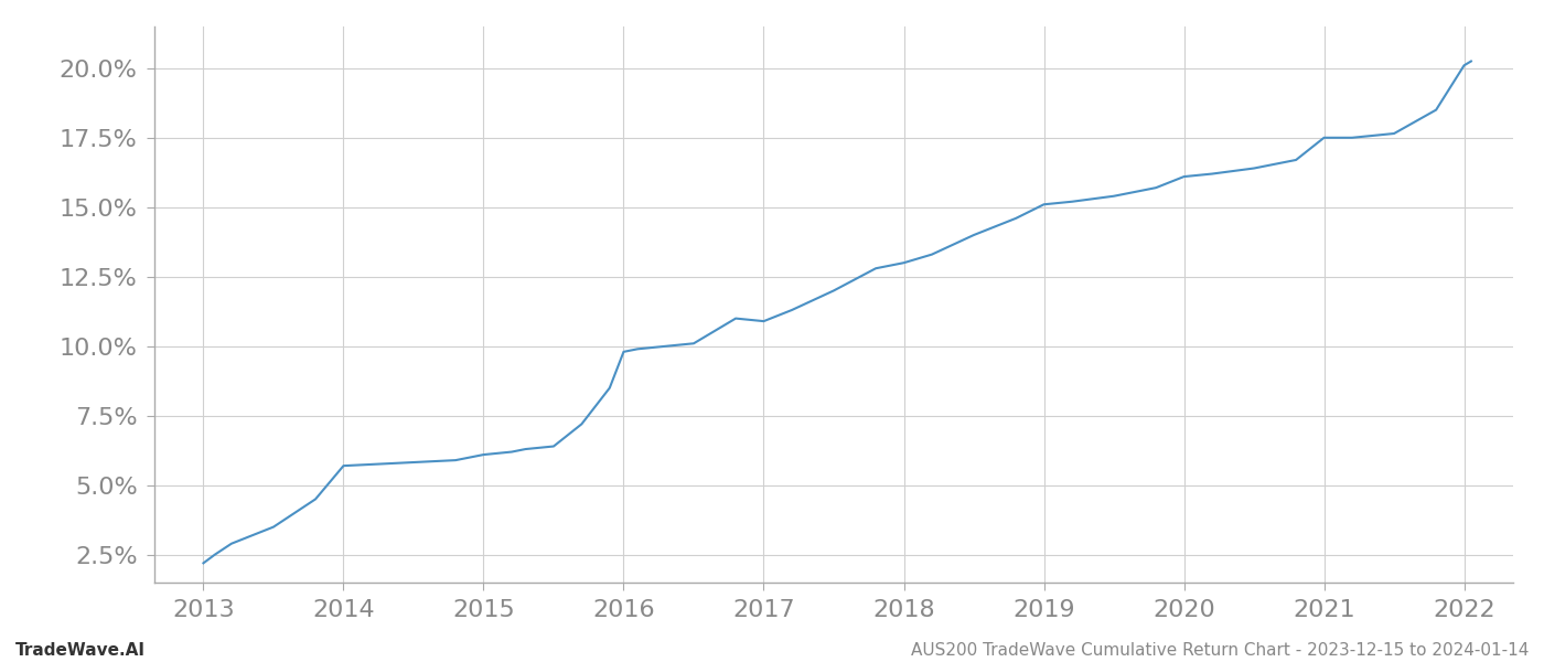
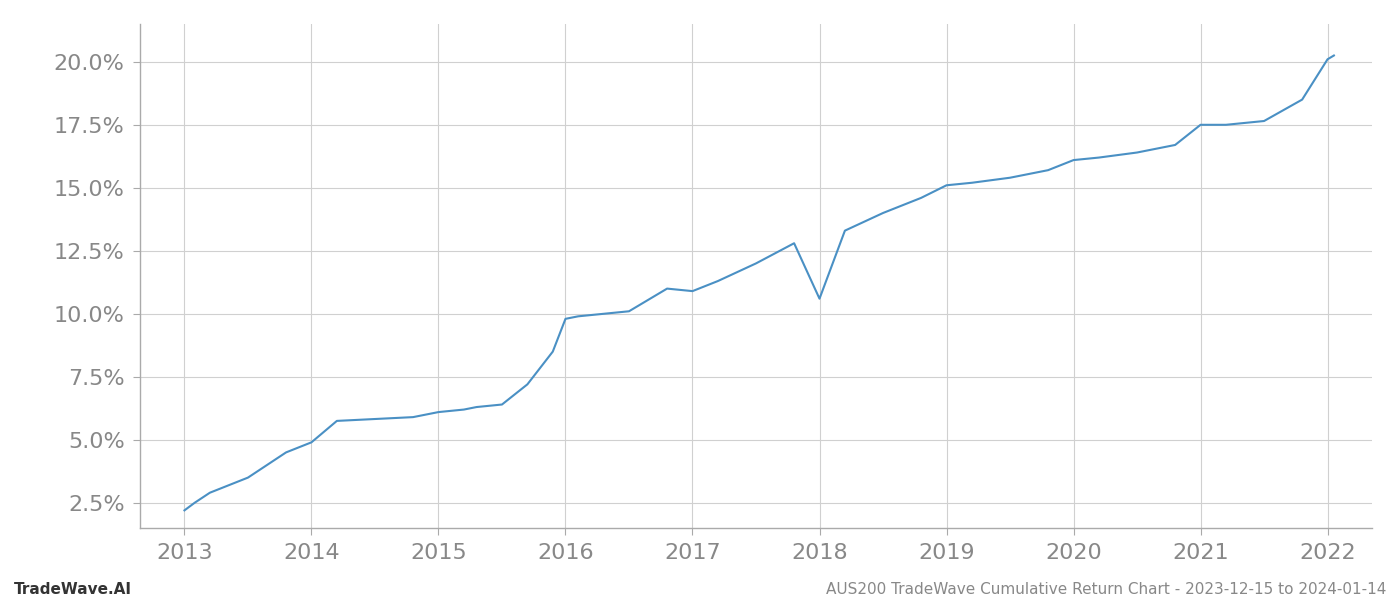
2014: 5.70% -> 4.90%
2018: 13.00% -> 10.60%
